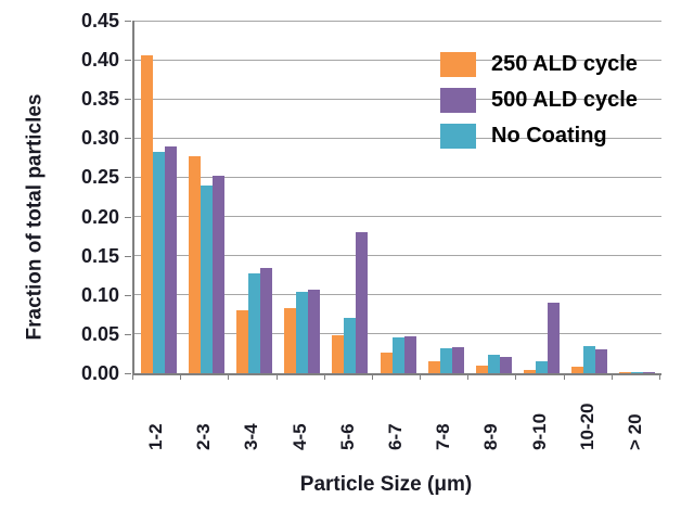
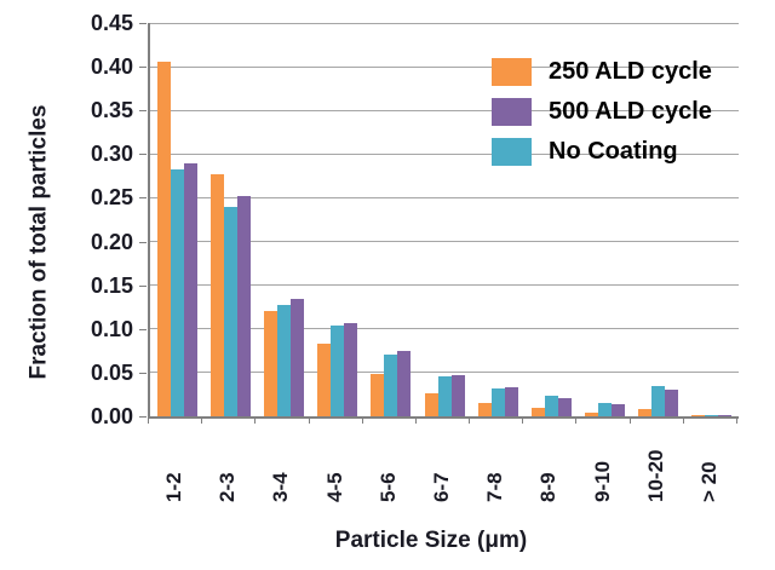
250 ALD cycle/3-4: 0.08 -> 0.12
500 ALD cycle/5-6: 0.18 -> 0.07
500 ALD cycle/9-10: 0.09 -> 0.01
